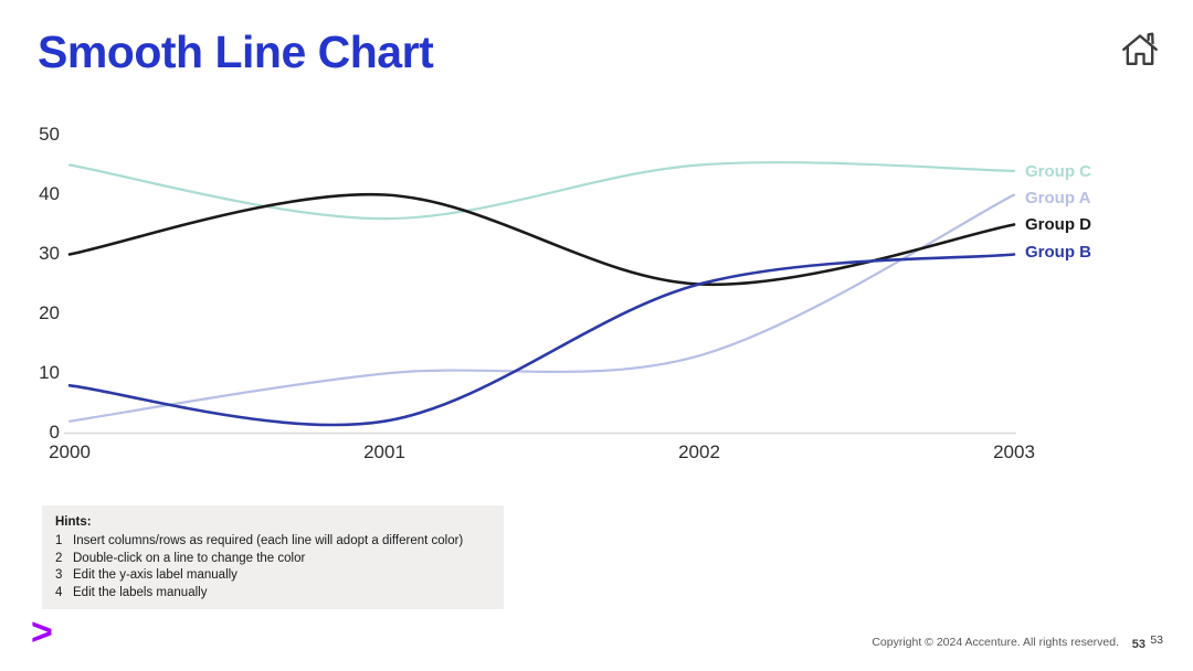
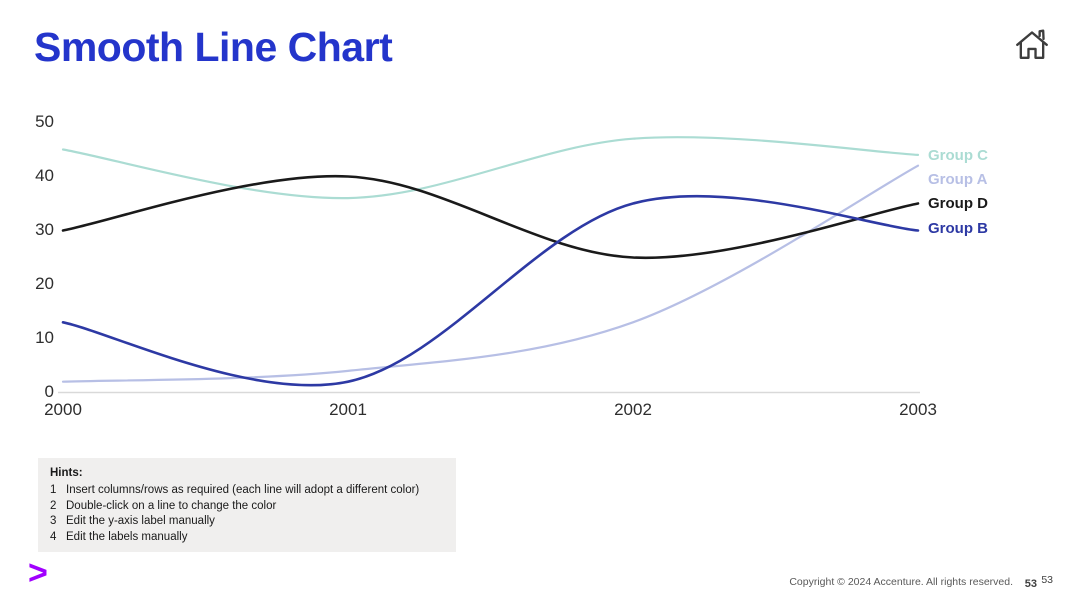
Group B/2000: 8 -> 13
Group A/2001: 10 -> 4
Group C/2002: 45 -> 47
Group B/2002: 25 -> 35
Group A/2003: 40 -> 42
